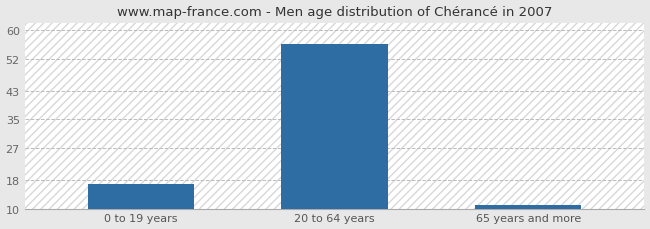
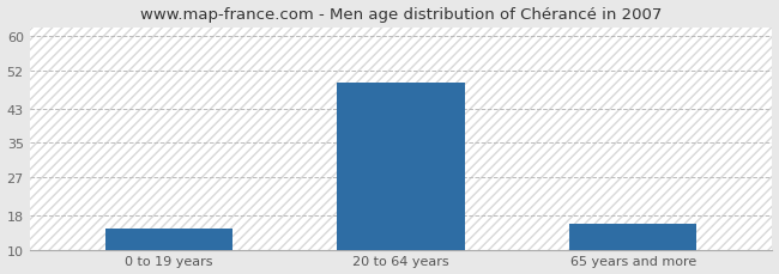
0 to 19 years: 17 -> 15
20 to 64 years: 56 -> 49
65 years and more: 11 -> 16
